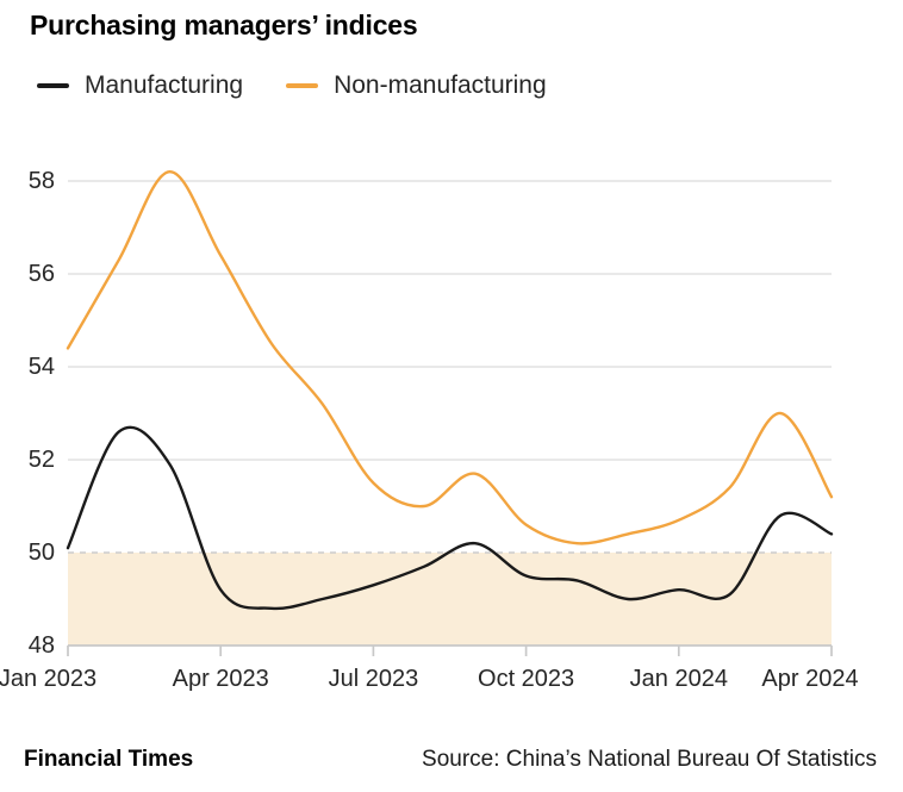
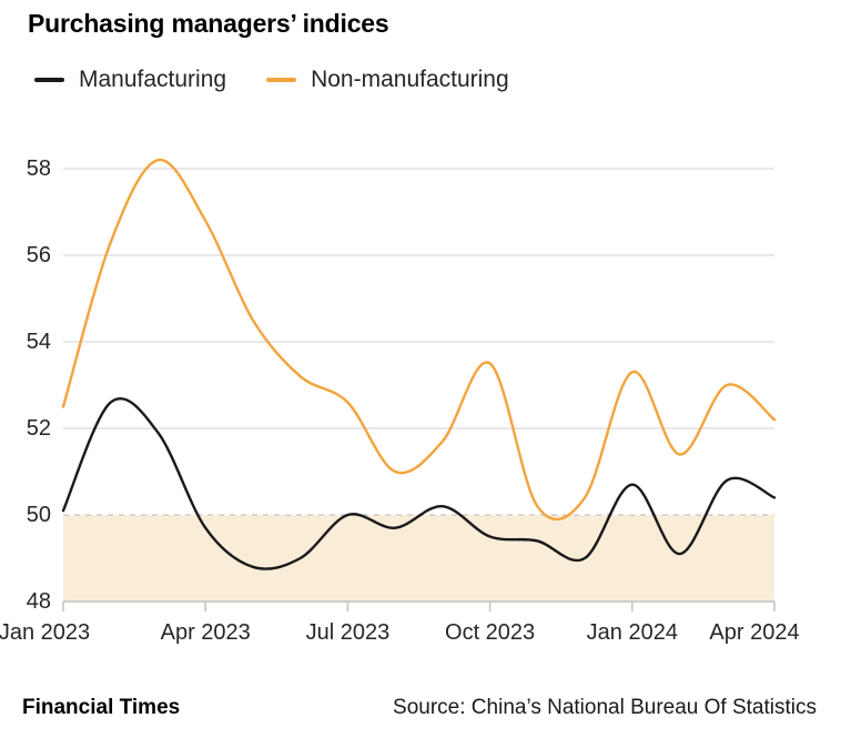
Non-manufacturing/Jan 2023: 54.4 -> 52.5
Manufacturing/Apr 2023: 49.2 -> 49.7
Non-manufacturing/Apr 2023: 56.4 -> 56.8
Manufacturing/Jul 2023: 49.3 -> 50.0
Non-manufacturing/Jul 2023: 51.5 -> 52.6
Non-manufacturing/Oct 2023: 50.6 -> 53.5
Manufacturing/Jan 2024: 49.2 -> 50.7
Non-manufacturing/Jan 2024: 50.7 -> 53.3
Non-manufacturing/Apr 2024: 51.2 -> 52.2
